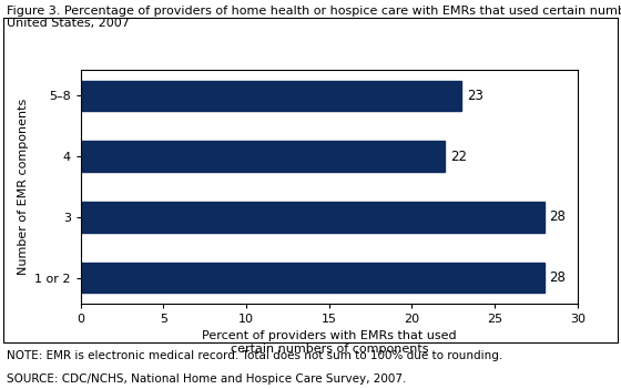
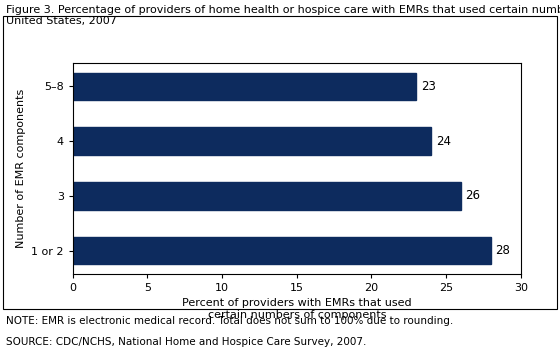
4: 22 -> 24
3: 28 -> 26
